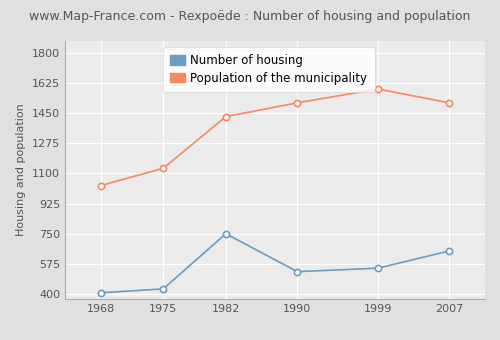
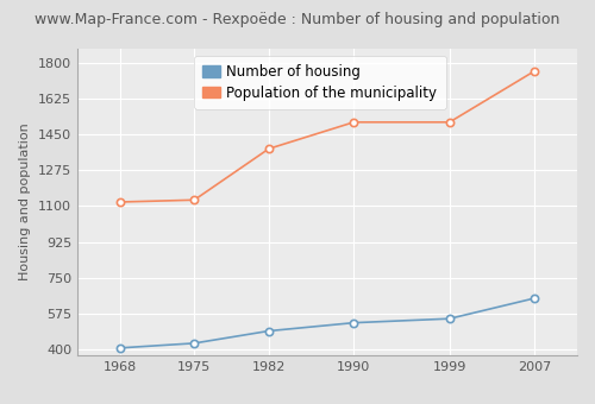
Population of the municipality/1968: 1030 -> 1120
Number of housing/1982: 750 -> 490
Population of the municipality/1982: 1430 -> 1380
Population of the municipality/1999: 1590 -> 1510
Population of the municipality/2007: 1510 -> 1760
